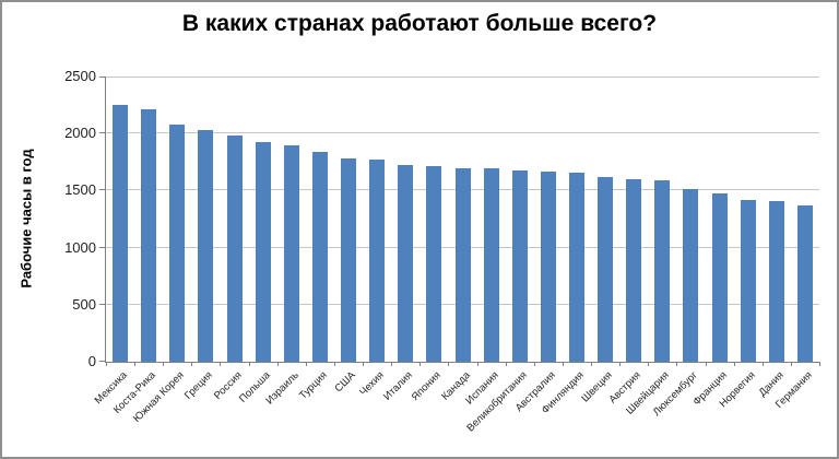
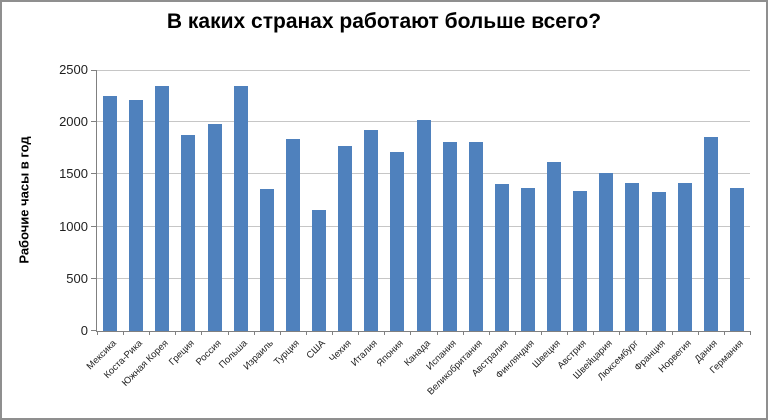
Южная Корея: 2080 -> 2350
Греция: 2040 -> 1880
Польша: 1930 -> 2350
Израиль: 1890 -> 1360
США: 1780 -> 1160
Италия: 1720 -> 1930
Канада: 1700 -> 2020
Испания: 1700 -> 1810
Великобритания: 1680 -> 1810
Австралия: 1660 -> 1410
Финляндия: 1660 -> 1370
Австрия: 1600 -> 1340
Швейцария: 1590 -> 1510
Люксембург: 1510 -> 1420
Франция: 1480 -> 1330
Дания: 1410 -> 1860
